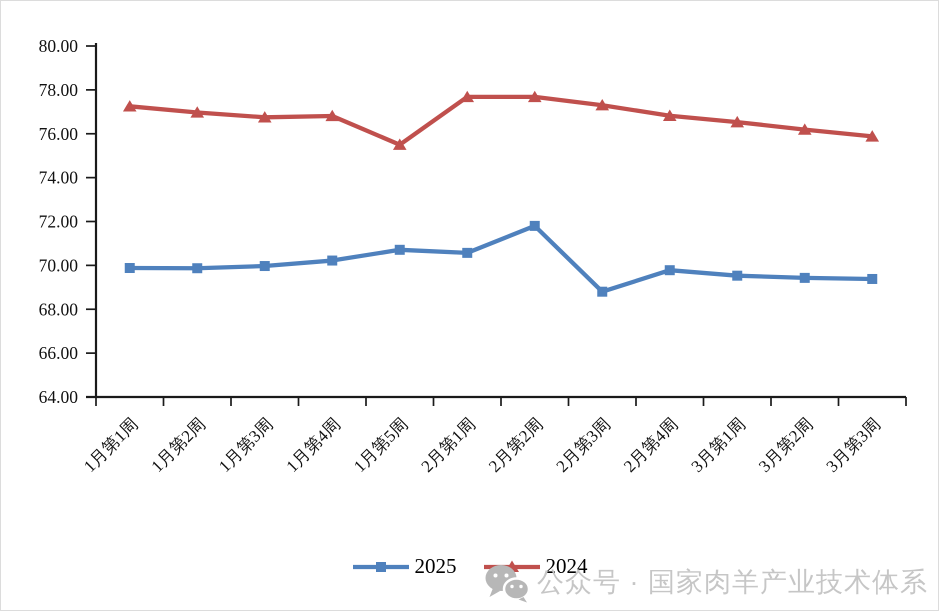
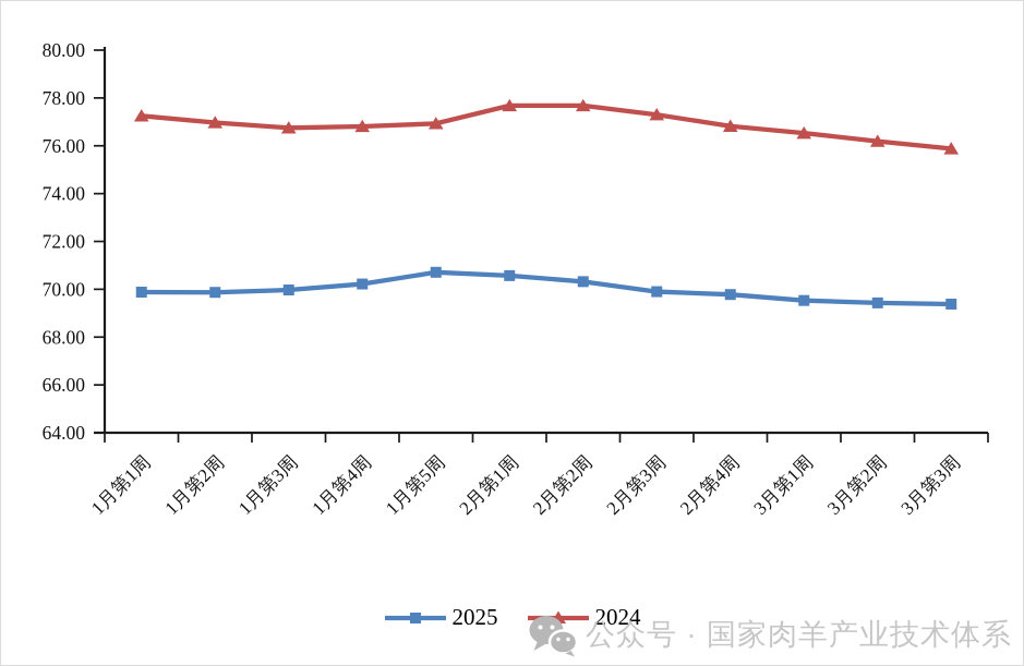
2024/1月第5周: 75.5 -> 76.9
2025/2月第2周: 71.8 -> 70.3
2025/2月第3周: 68.8 -> 69.9
